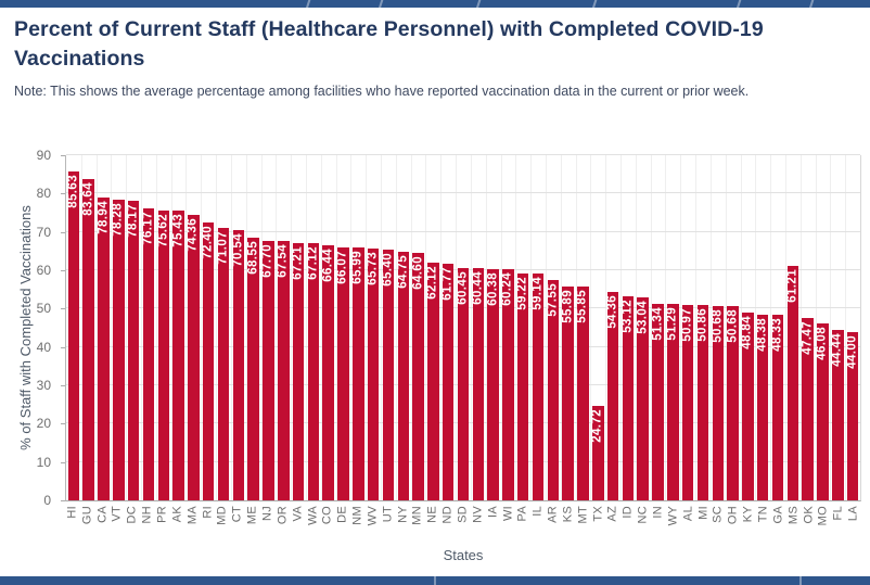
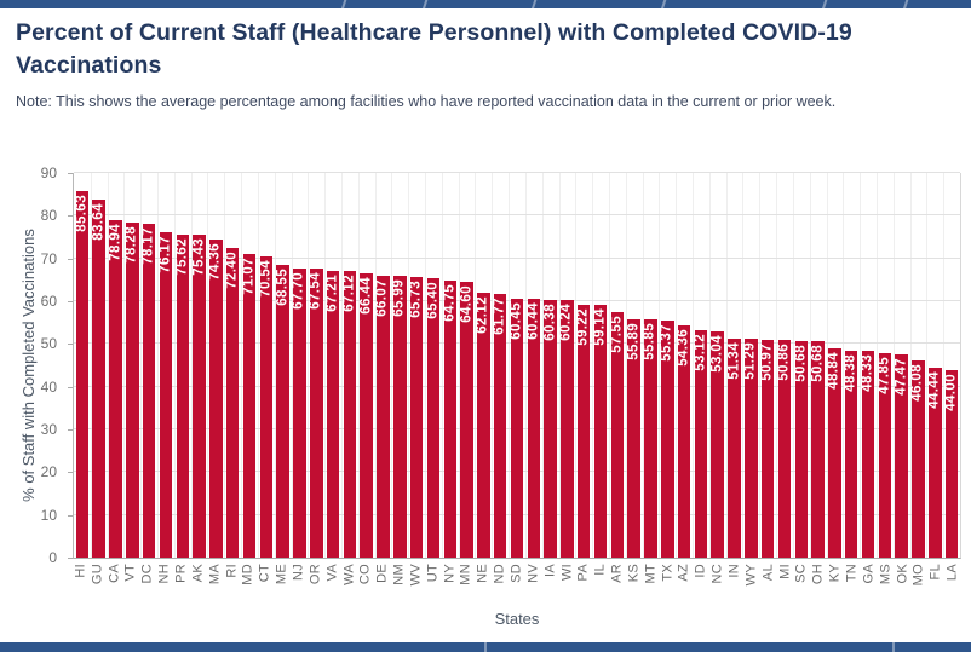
TX: 24.72 -> 55.37
MS: 61.21 -> 47.85
